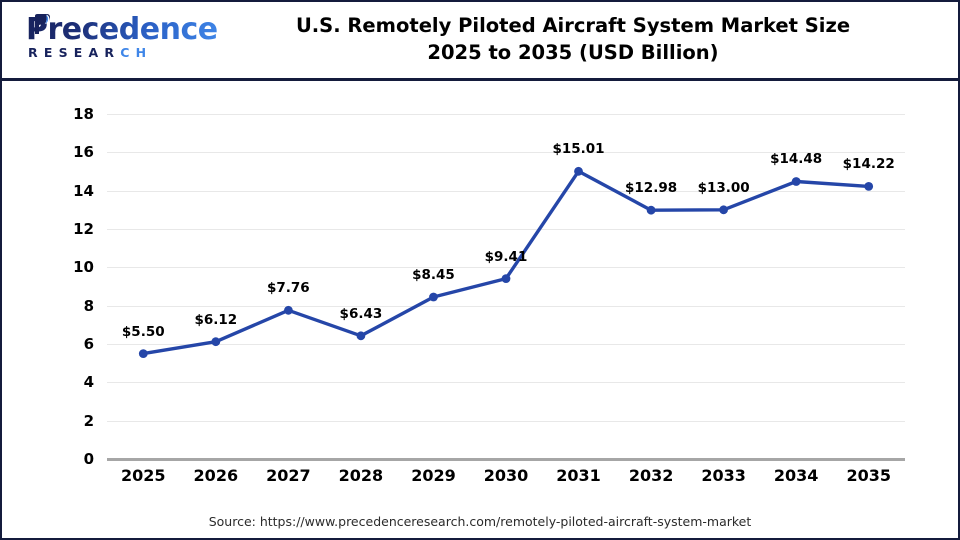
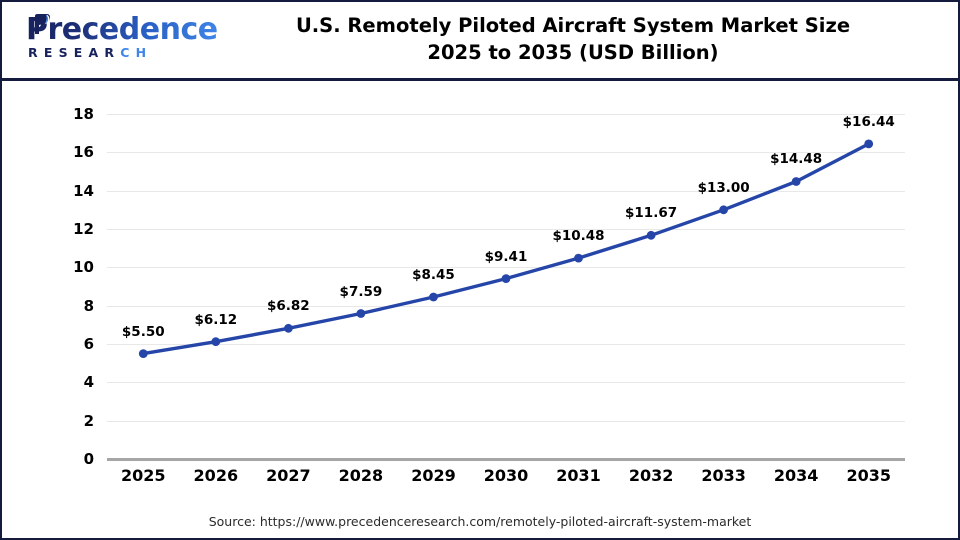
2027: $7.76 -> $6.82
2028: $6.43 -> $7.59
2031: $15.01 -> $10.48
2032: $12.98 -> $11.67
2035: $14.22 -> $16.44
